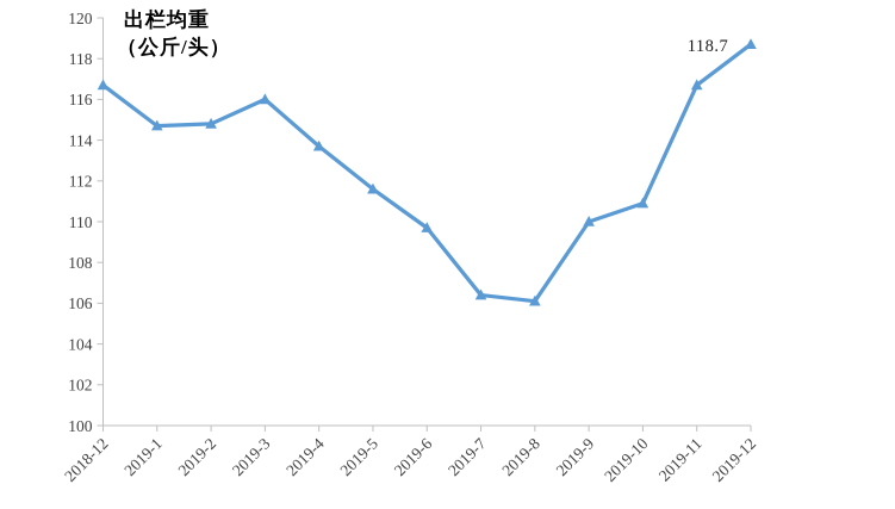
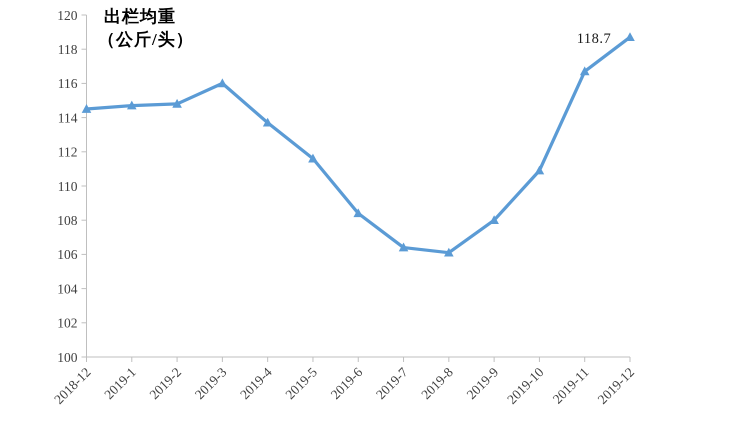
2018-12: 116.7 -> 114.5
2019-6: 109.7 -> 108.4
2019-9: 110.0 -> 108.0
